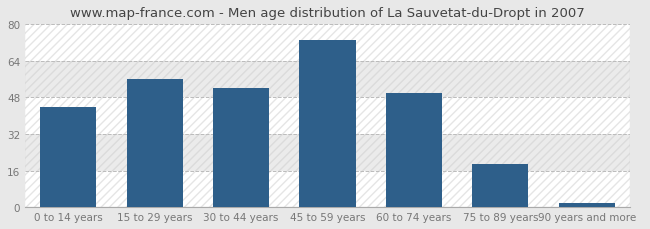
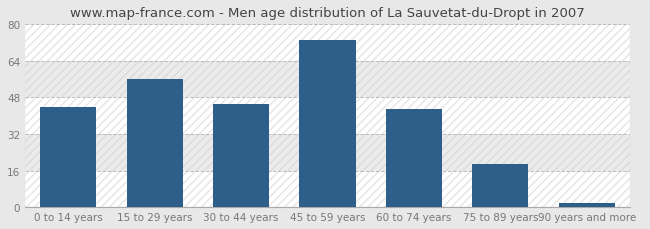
30 to 44 years: 52 -> 45
60 to 74 years: 50 -> 43
